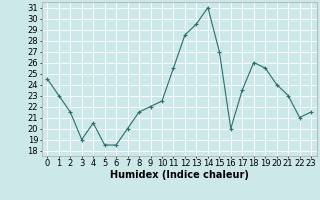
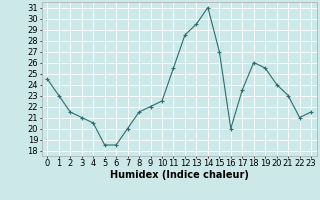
3: 19.0 -> 21.0
